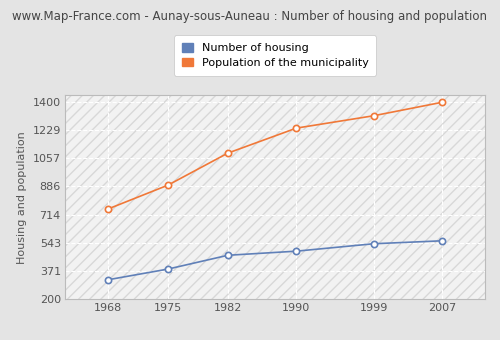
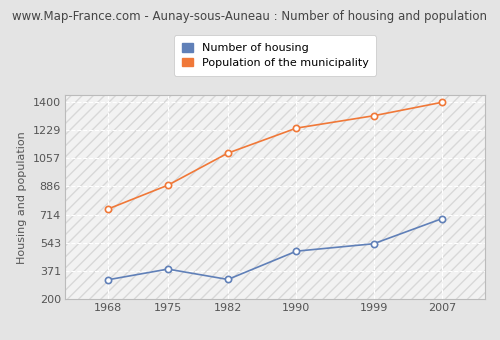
Number of housing/1982: 470 -> 320
Number of housing/2007: 560 -> 690
